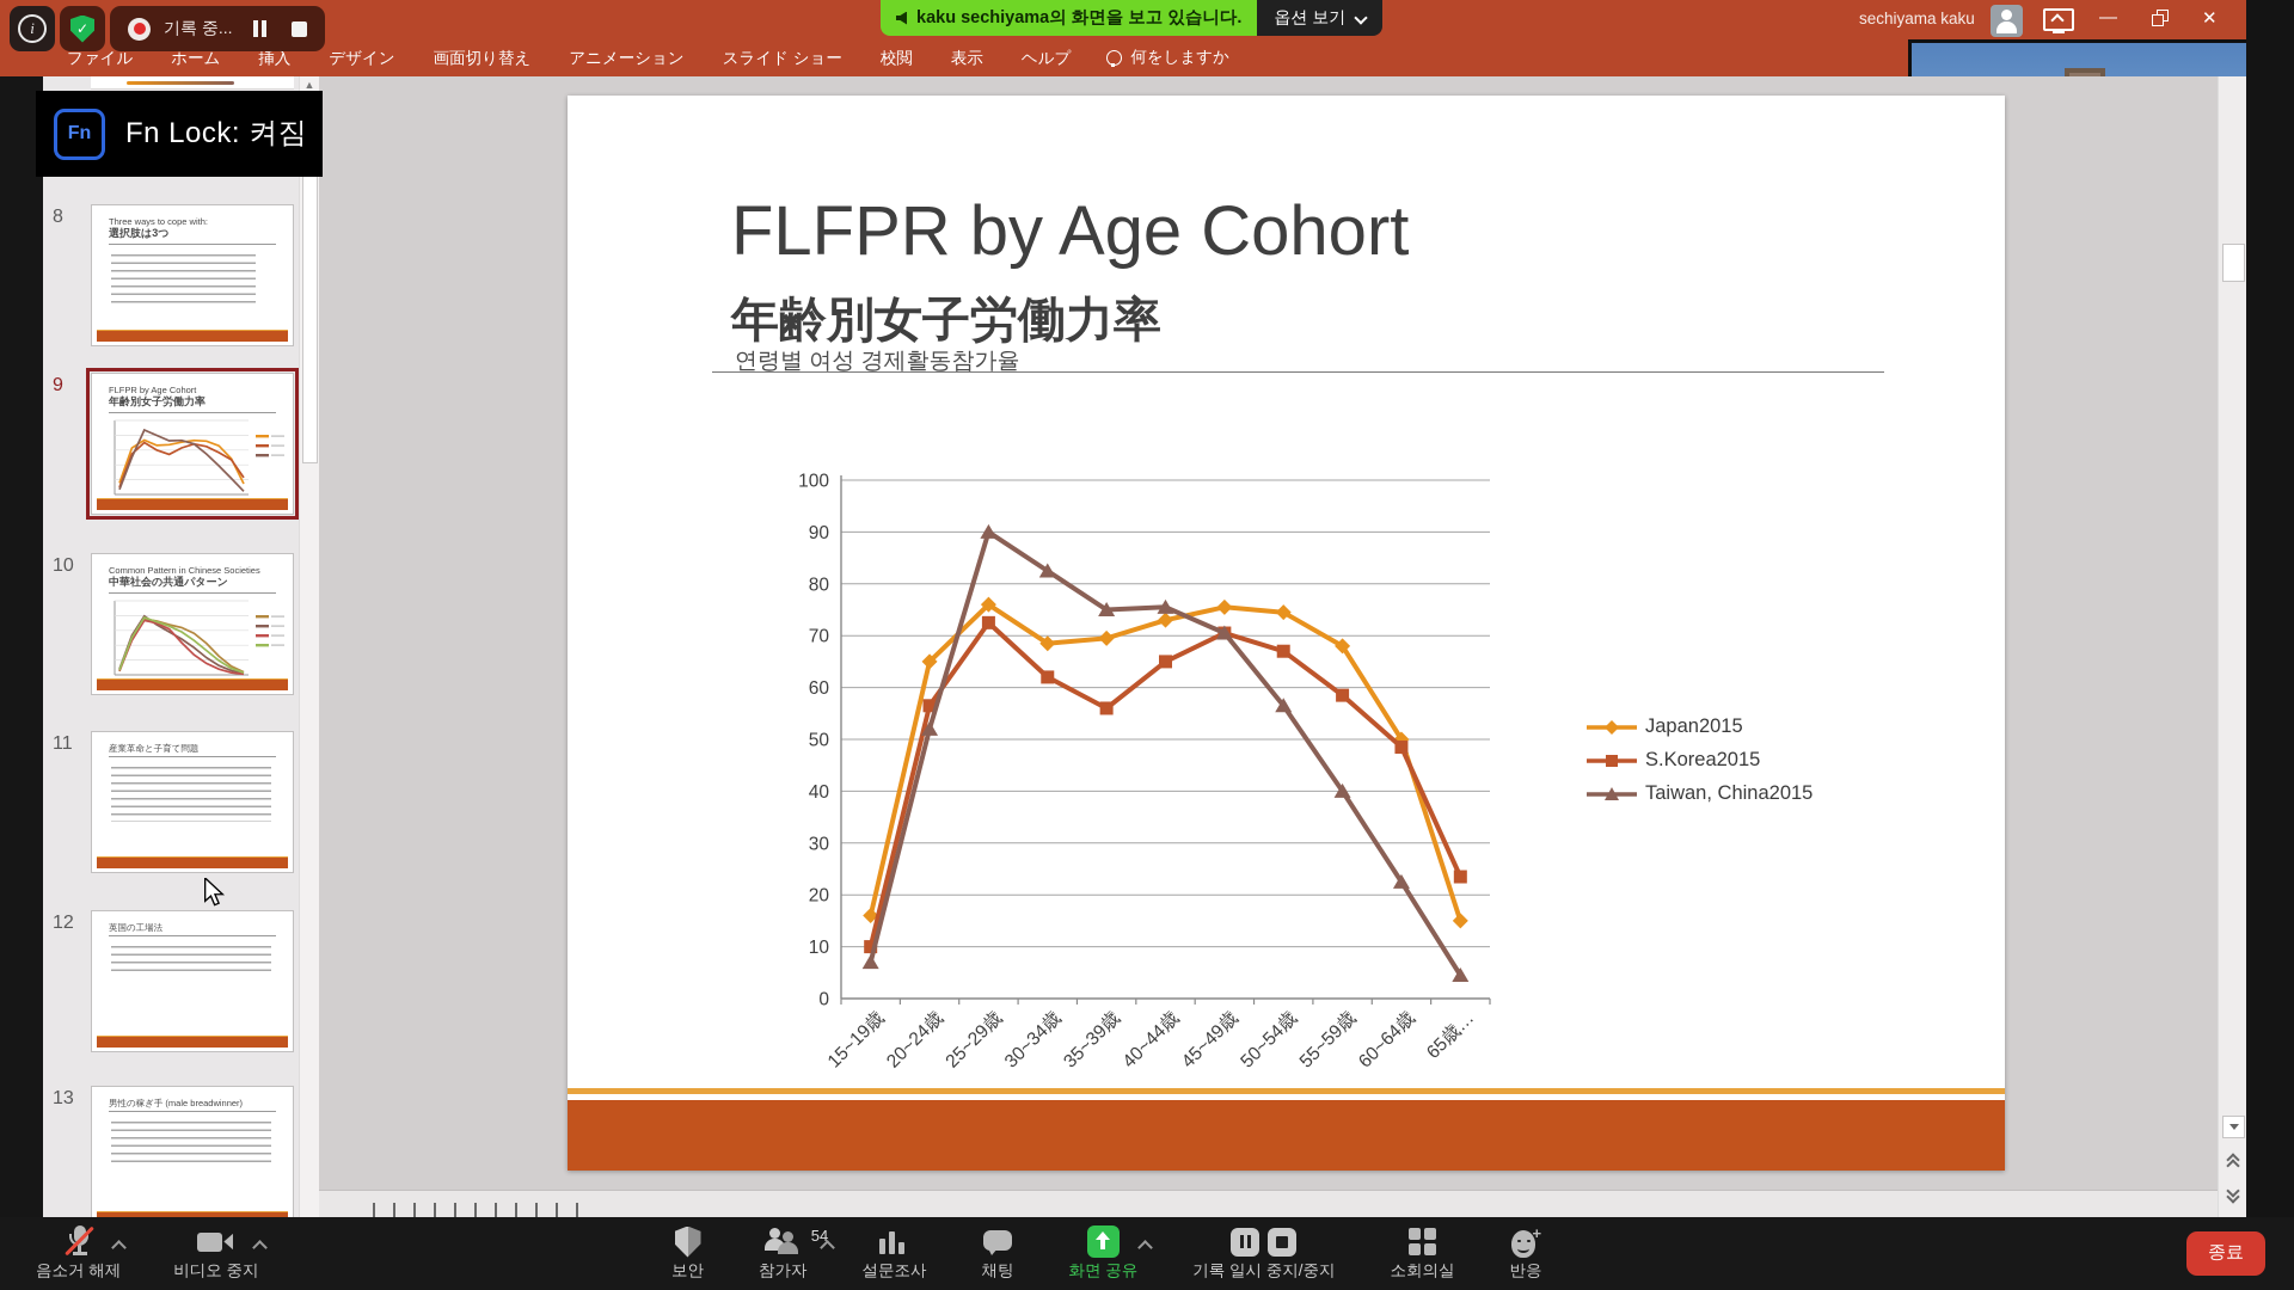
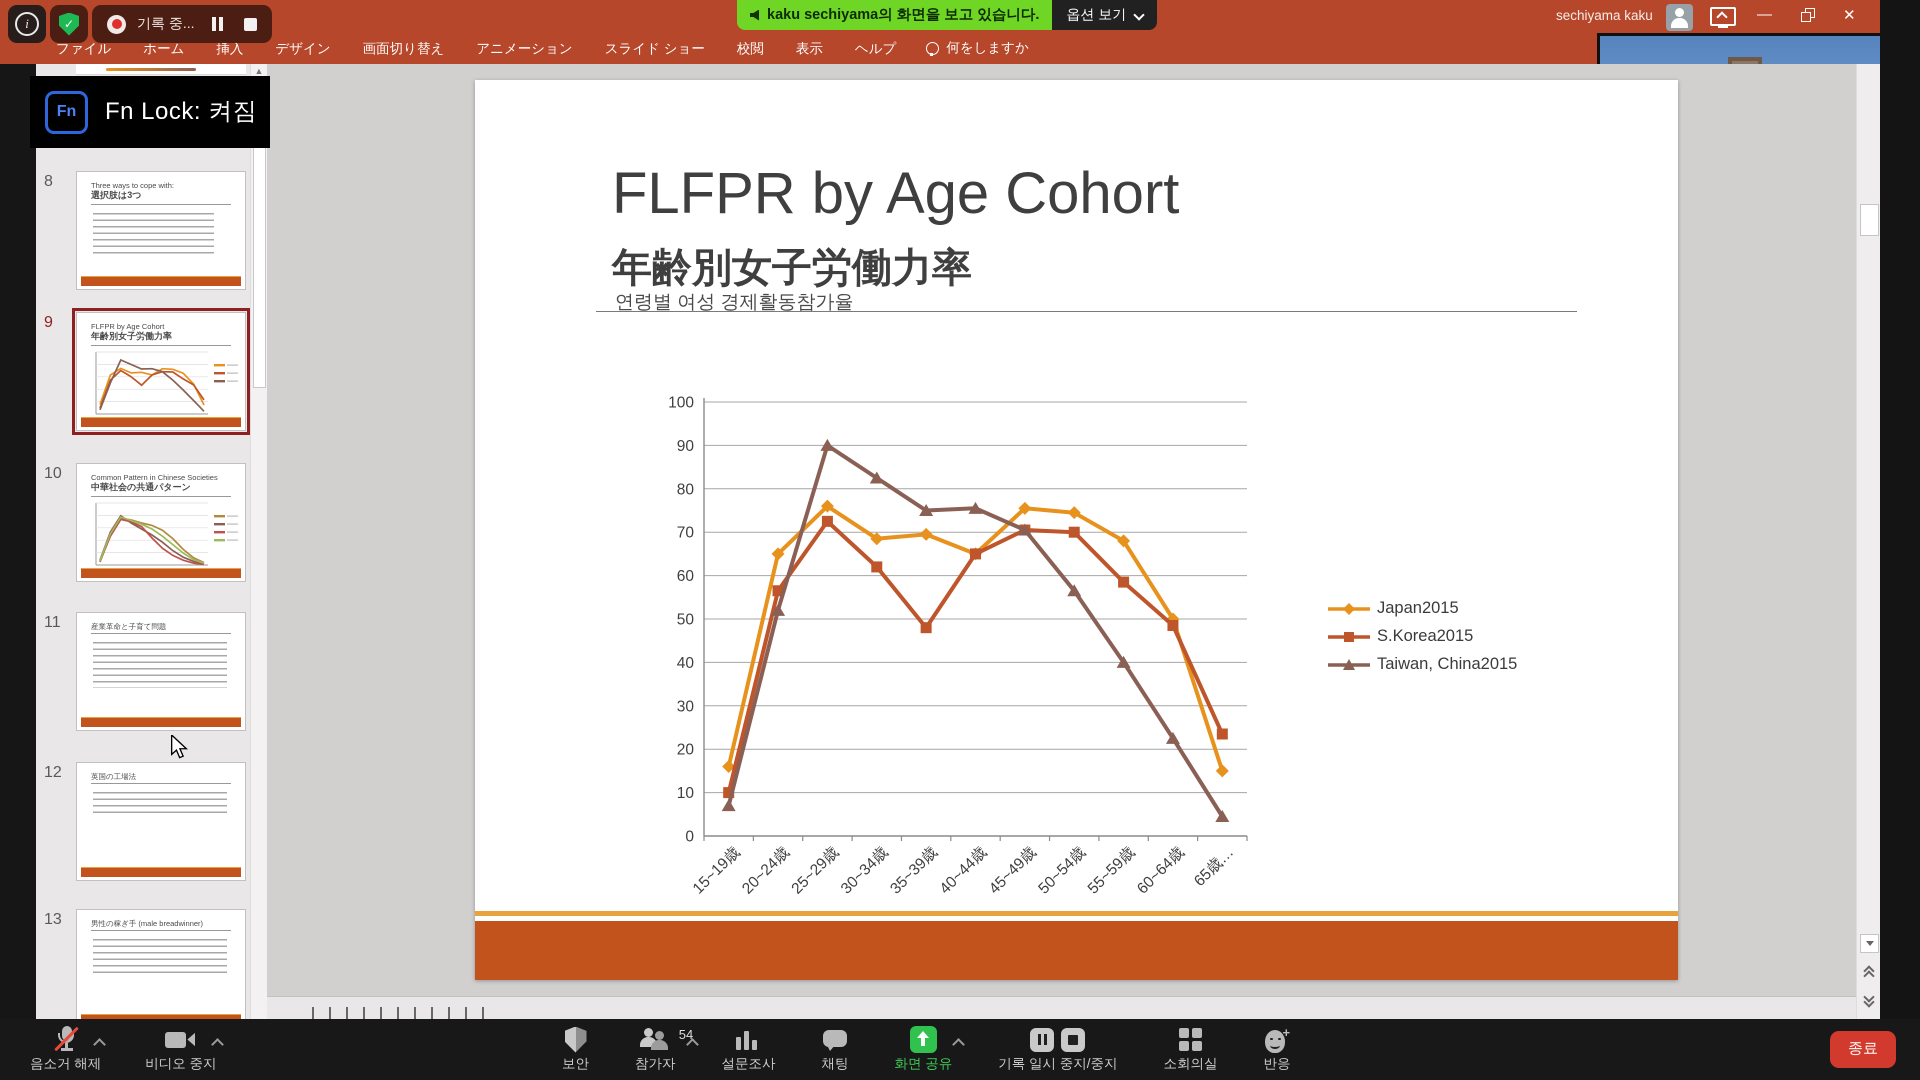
S.Korea2015/35~39歳: 56 -> 48
Japan2015/40~44歳: 73 -> 65
S.Korea2015/50~54歳: 67 -> 70
